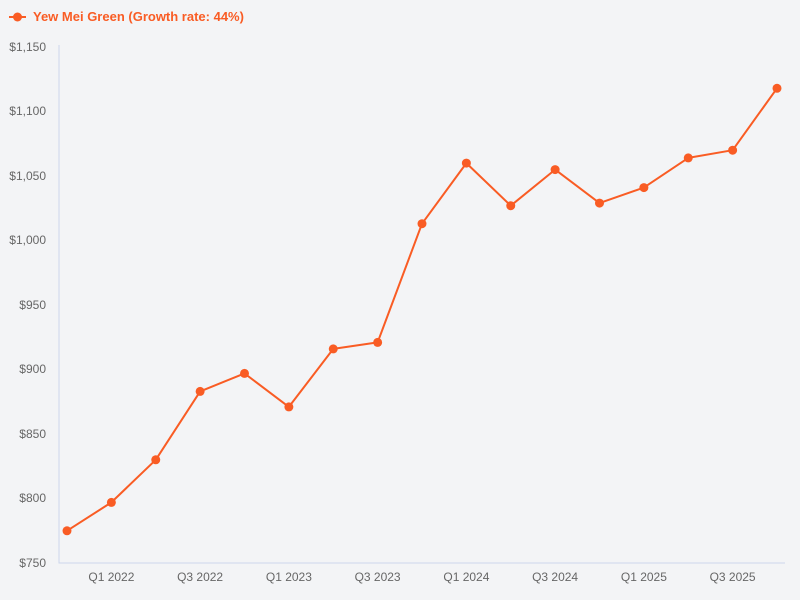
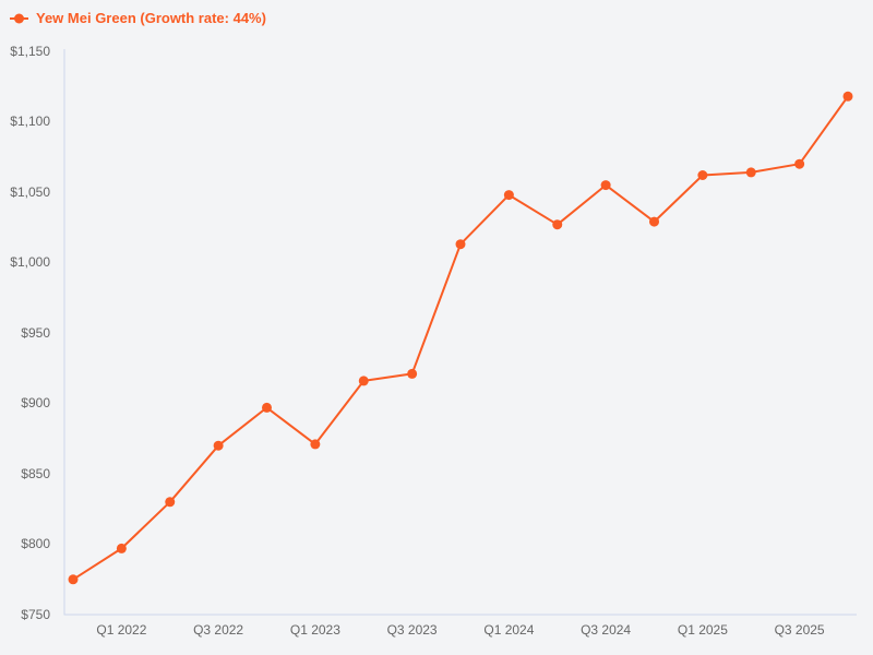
Q3 2022: $883 -> $870
Q1 2024: $1060 -> $1048
Q1 2025: $1041 -> $1062
